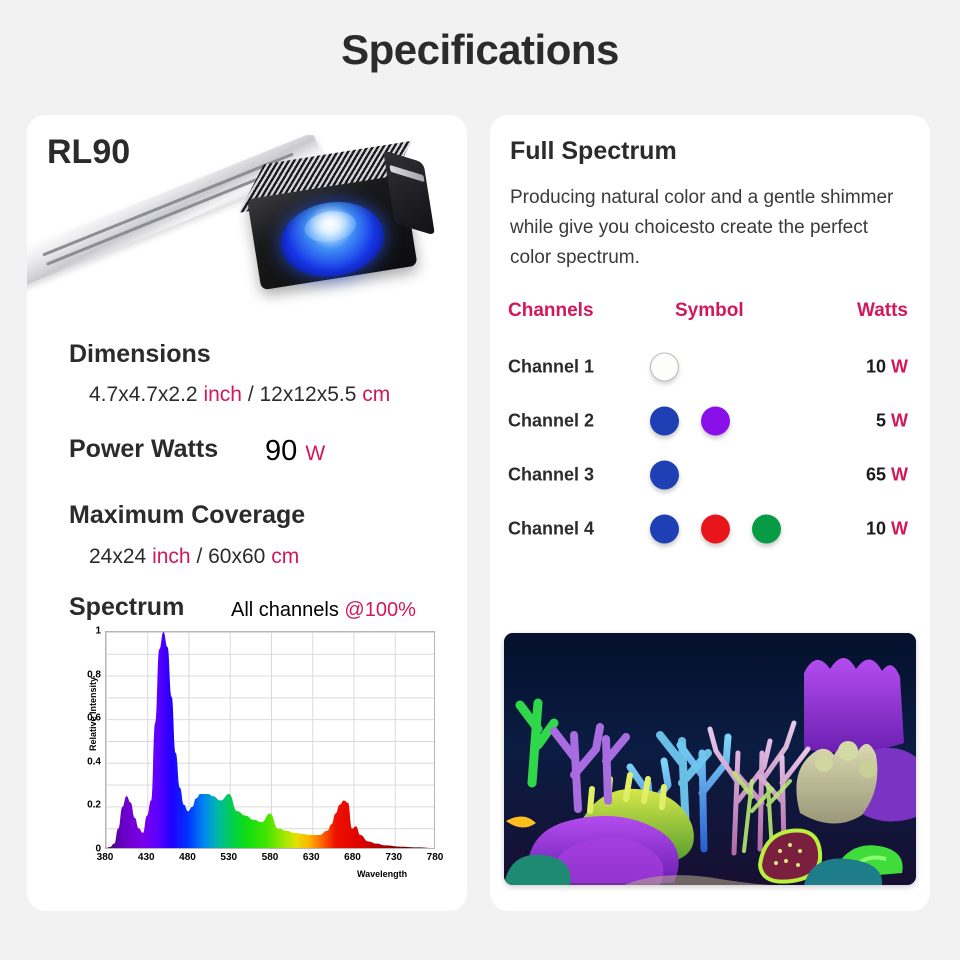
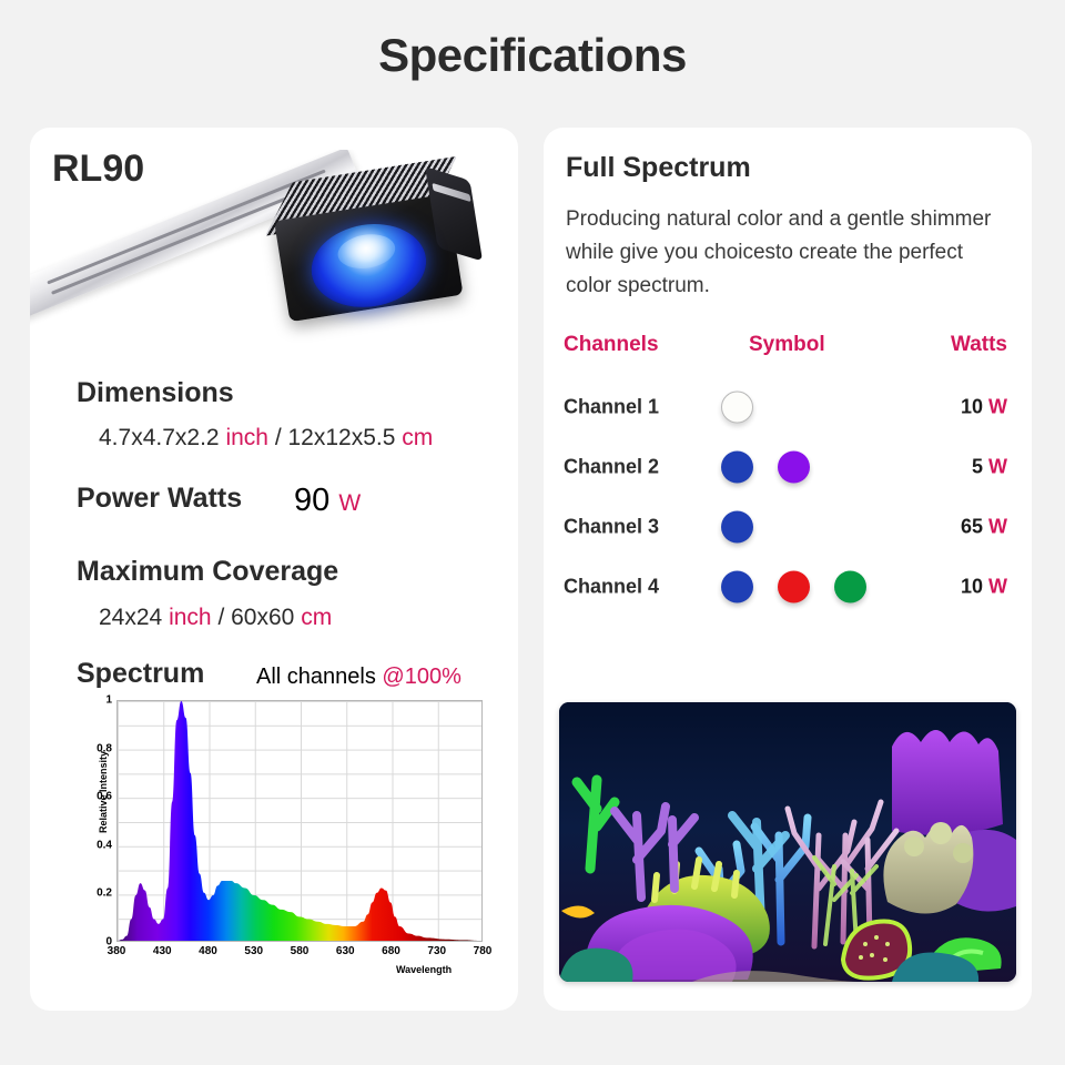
430: 0.15 -> 0.09
530: 0.25 -> 0.19
580: 0.16 -> 0.10
680: 0.09 -> 0.16
